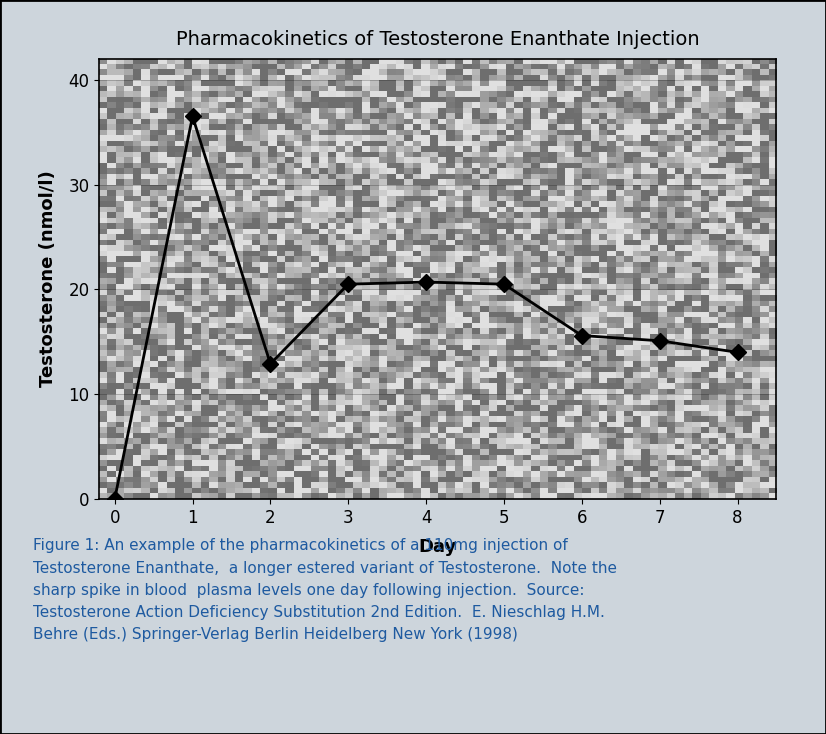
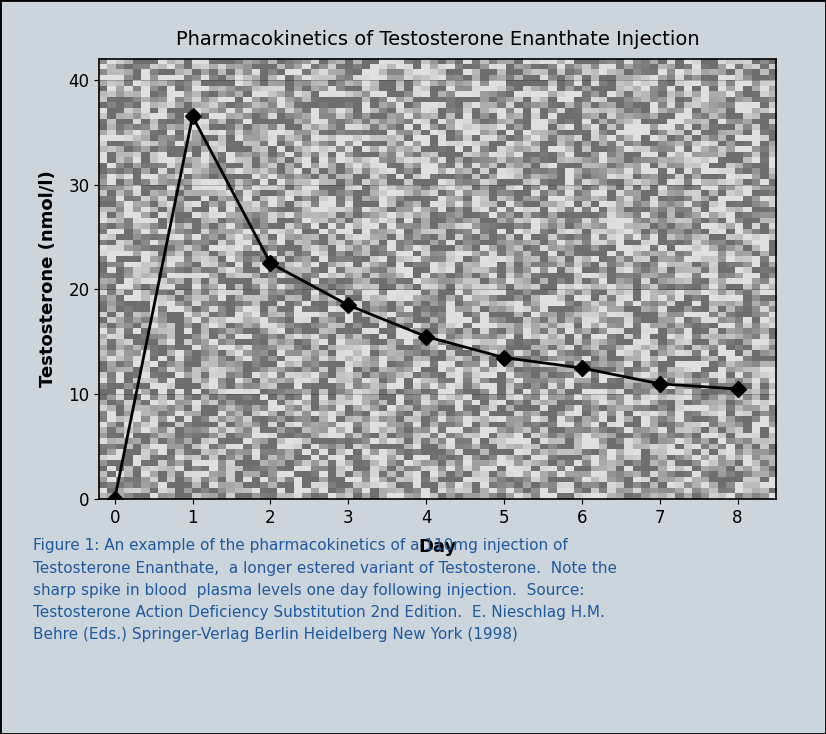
2: 12.9 -> 22.5
3: 20.5 -> 18.5
4: 20.7 -> 15.5
5: 20.5 -> 13.5
6: 15.6 -> 12.5
7: 15.1 -> 11.0
8: 14.0 -> 10.5
